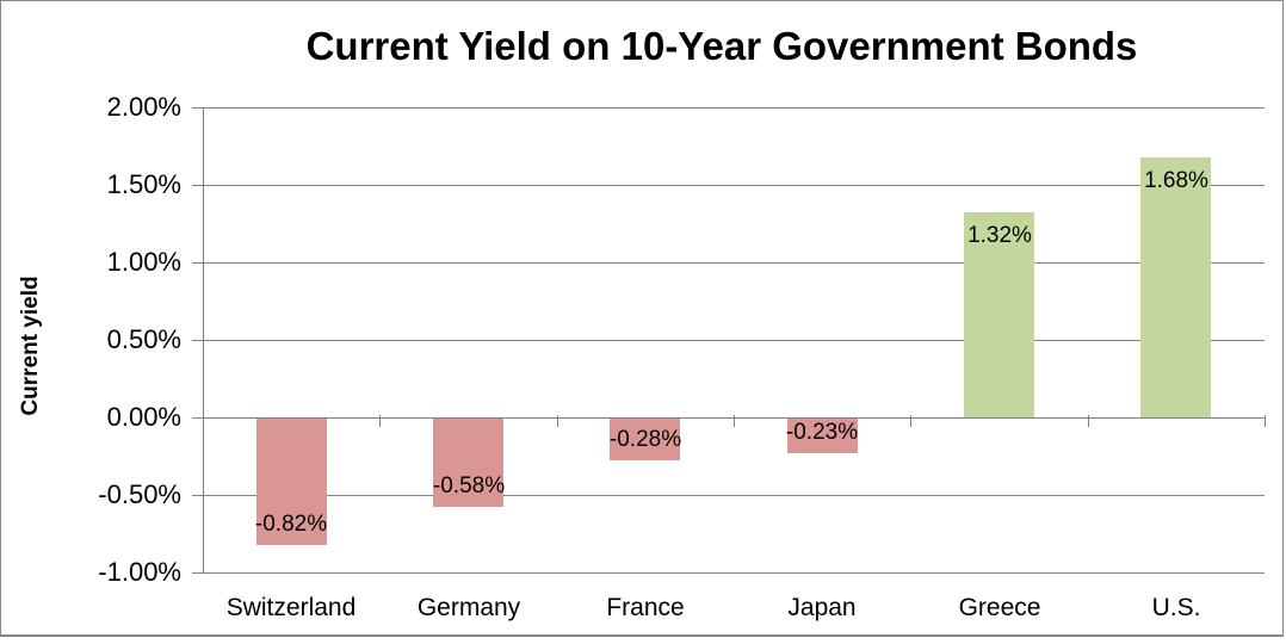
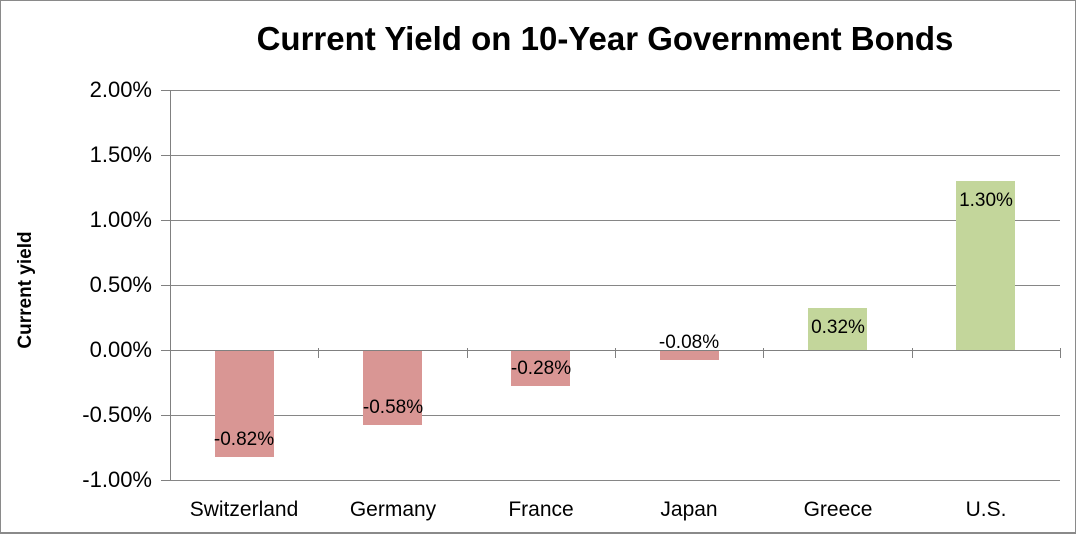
Japan: -0.23% -> -0.08%
Greece: 1.32% -> 0.32%
U.S.: 1.68% -> 1.30%
